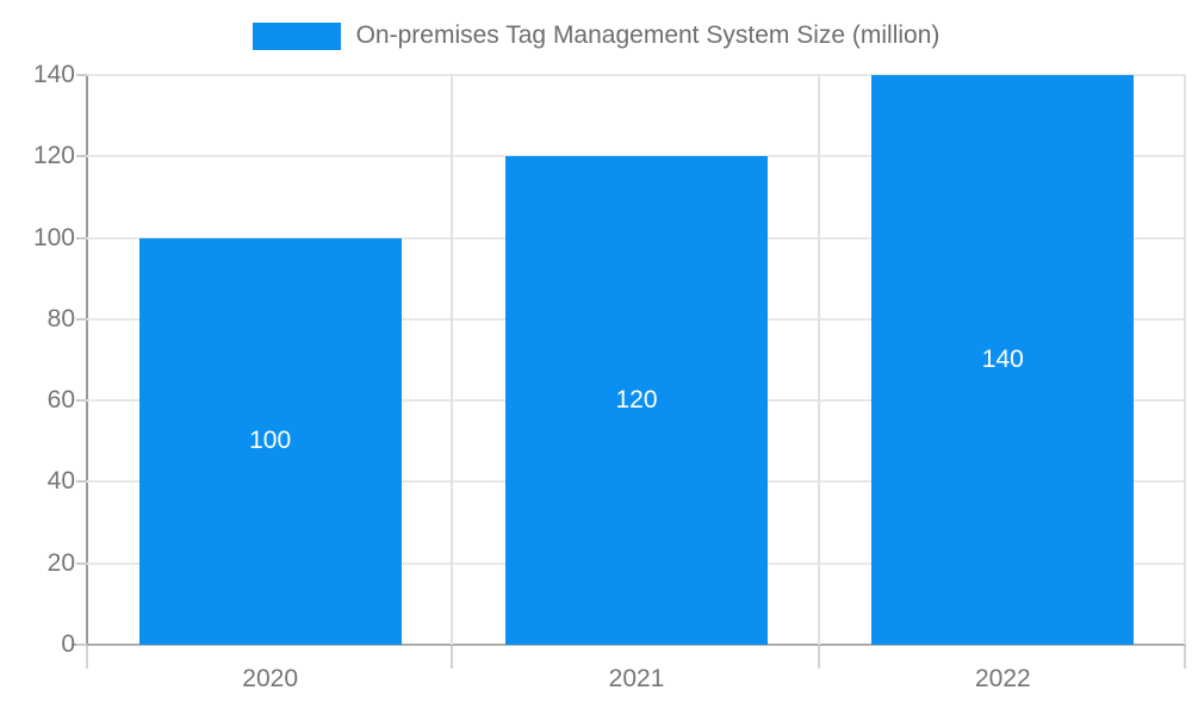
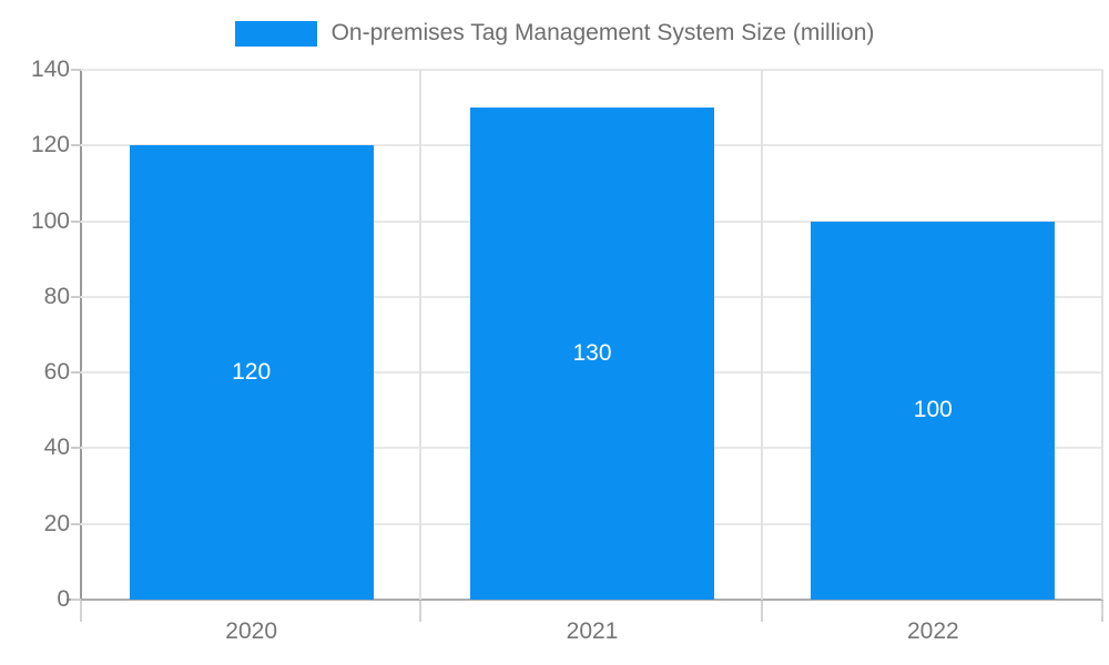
2020: 100 -> 120
2021: 120 -> 130
2022: 140 -> 100
